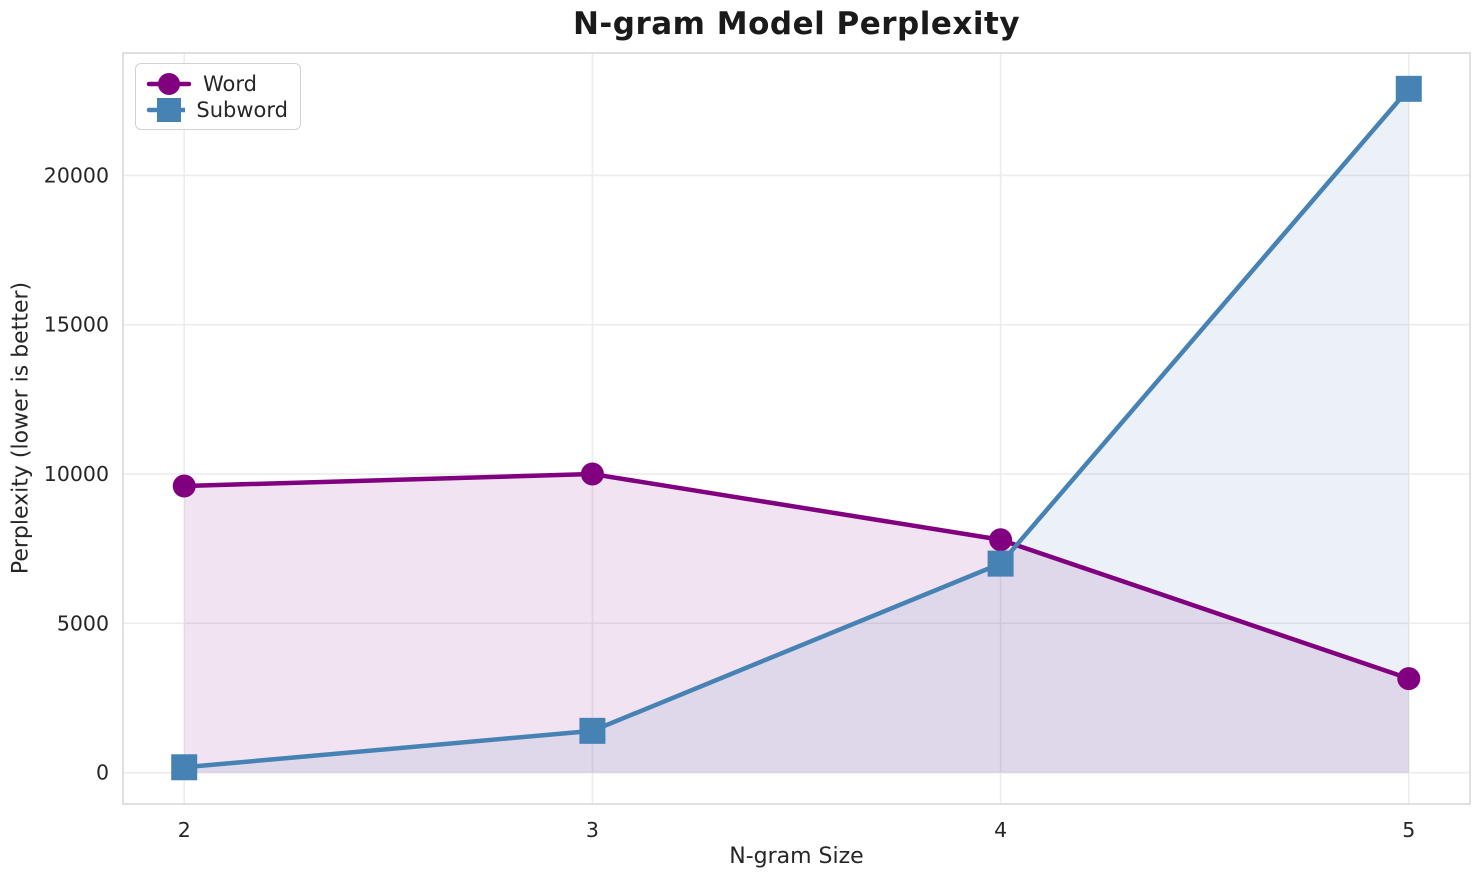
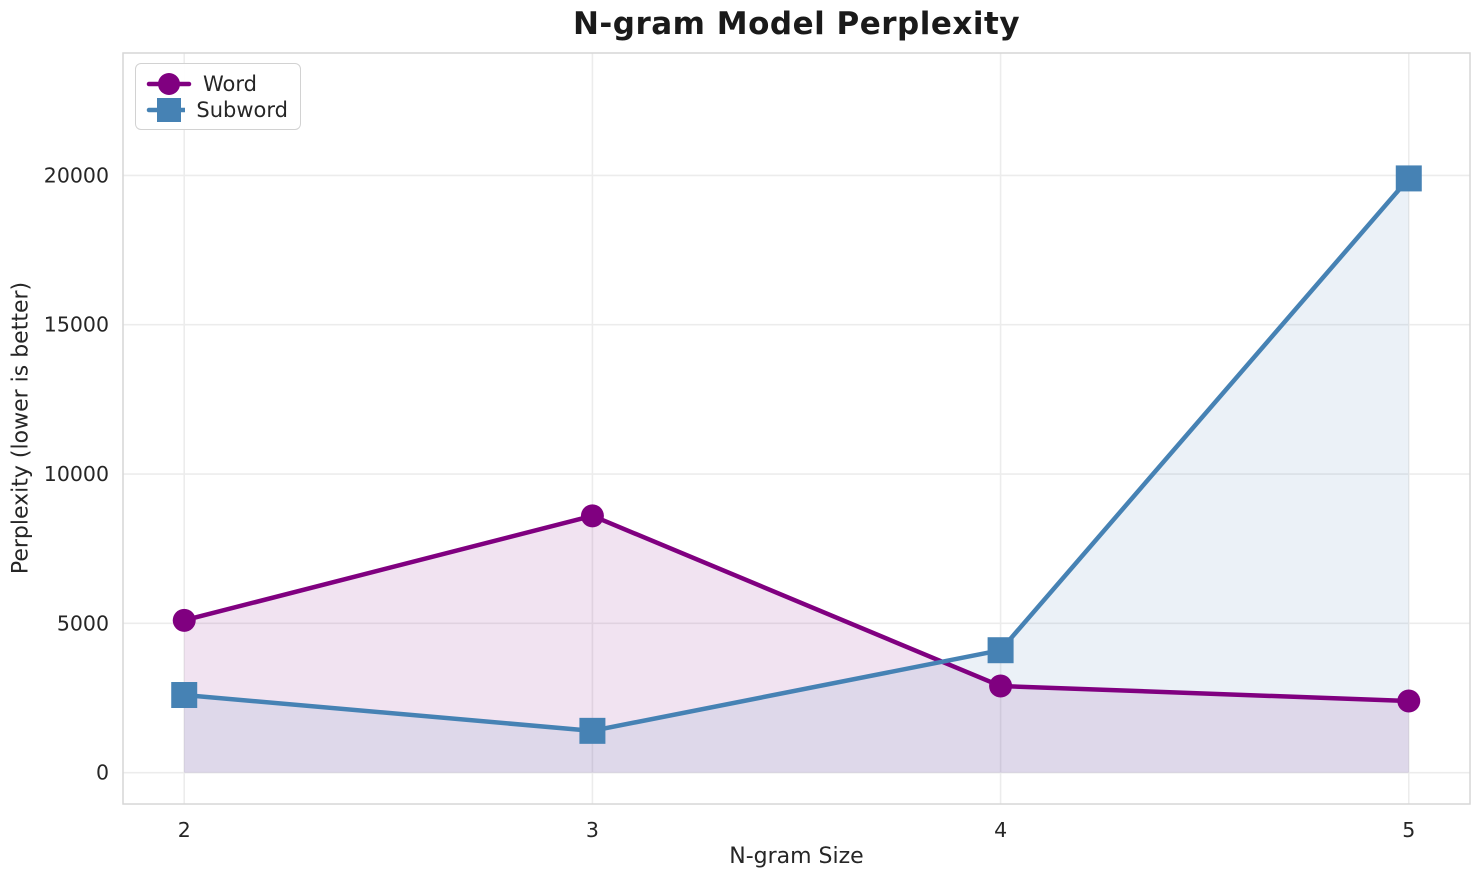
Word/2: 9600 -> 5100
Subword/2: 200 -> 2600
Word/3: 10000 -> 8600
Word/4: 7800 -> 2900
Subword/4: 7000 -> 4100
Word/5: 3200 -> 2400
Subword/5: 22900 -> 19900
